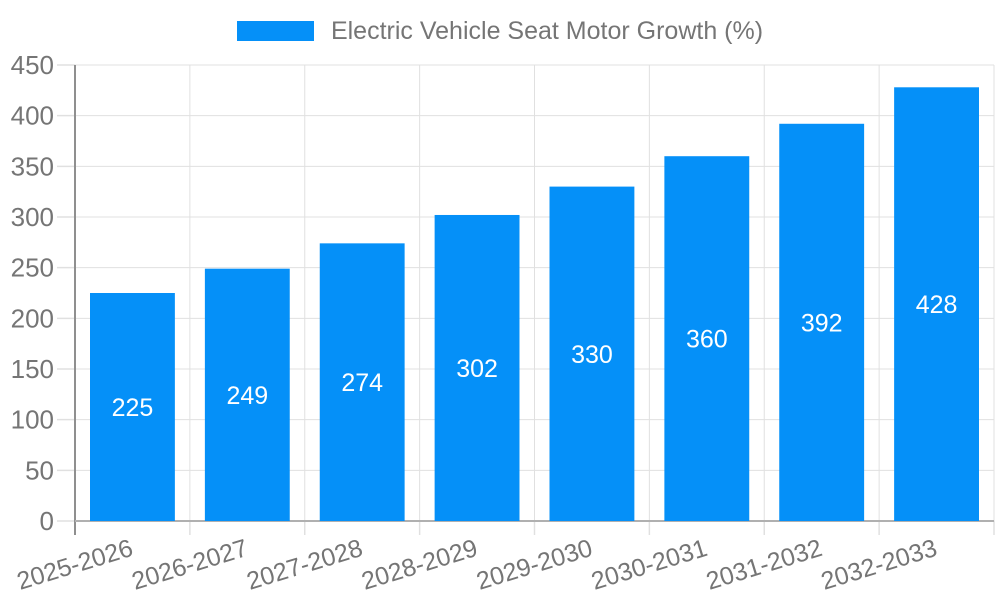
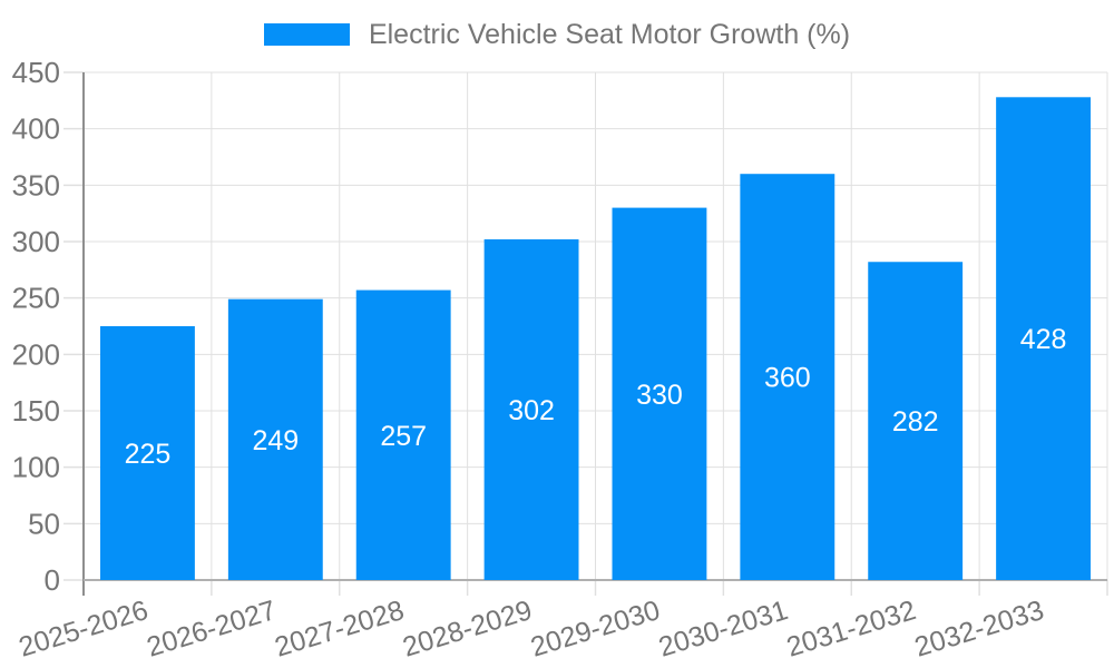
2027-2028: 274 -> 257
2031-2032: 392 -> 282
